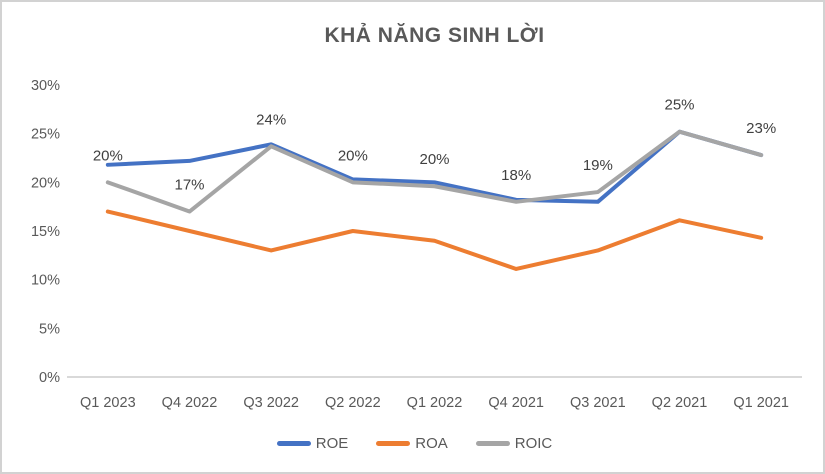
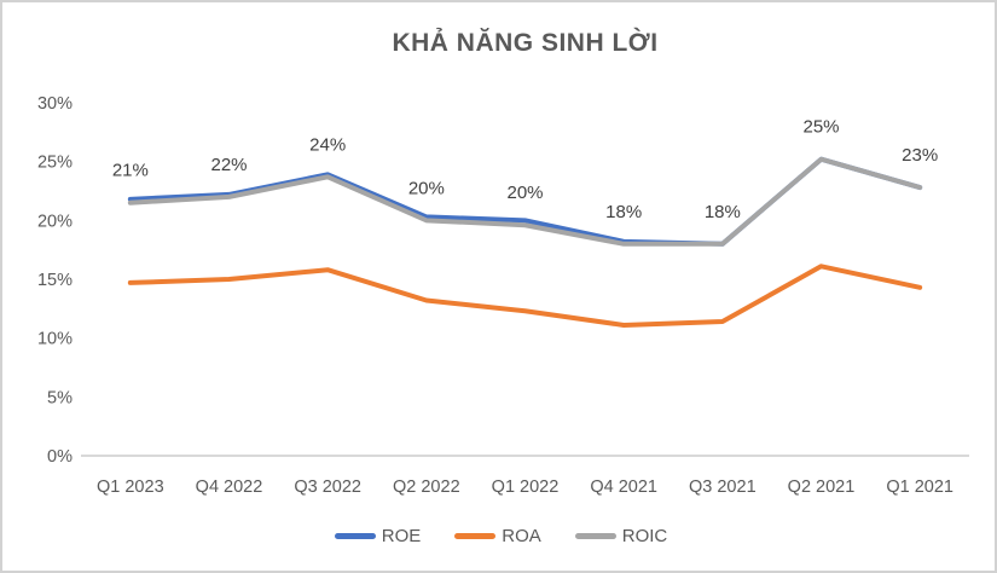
ROA/Q1 2023: 17% -> 15%
ROIC/Q1 2023: 20% -> 21%
ROIC/Q4 2022: 17% -> 22%
ROA/Q3 2022: 13% -> 16%
ROA/Q2 2022: 15% -> 13%
ROA/Q1 2022: 14% -> 12%
ROA/Q3 2021: 13% -> 11%
ROIC/Q3 2021: 19% -> 18%
